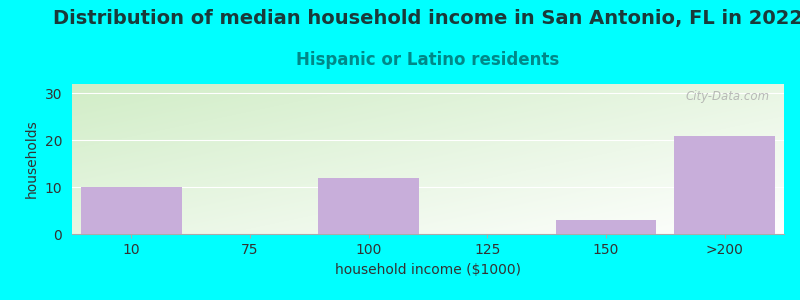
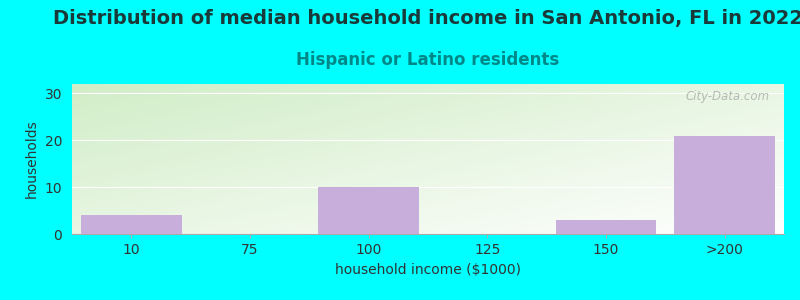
10: 10 -> 4
100: 12 -> 10
